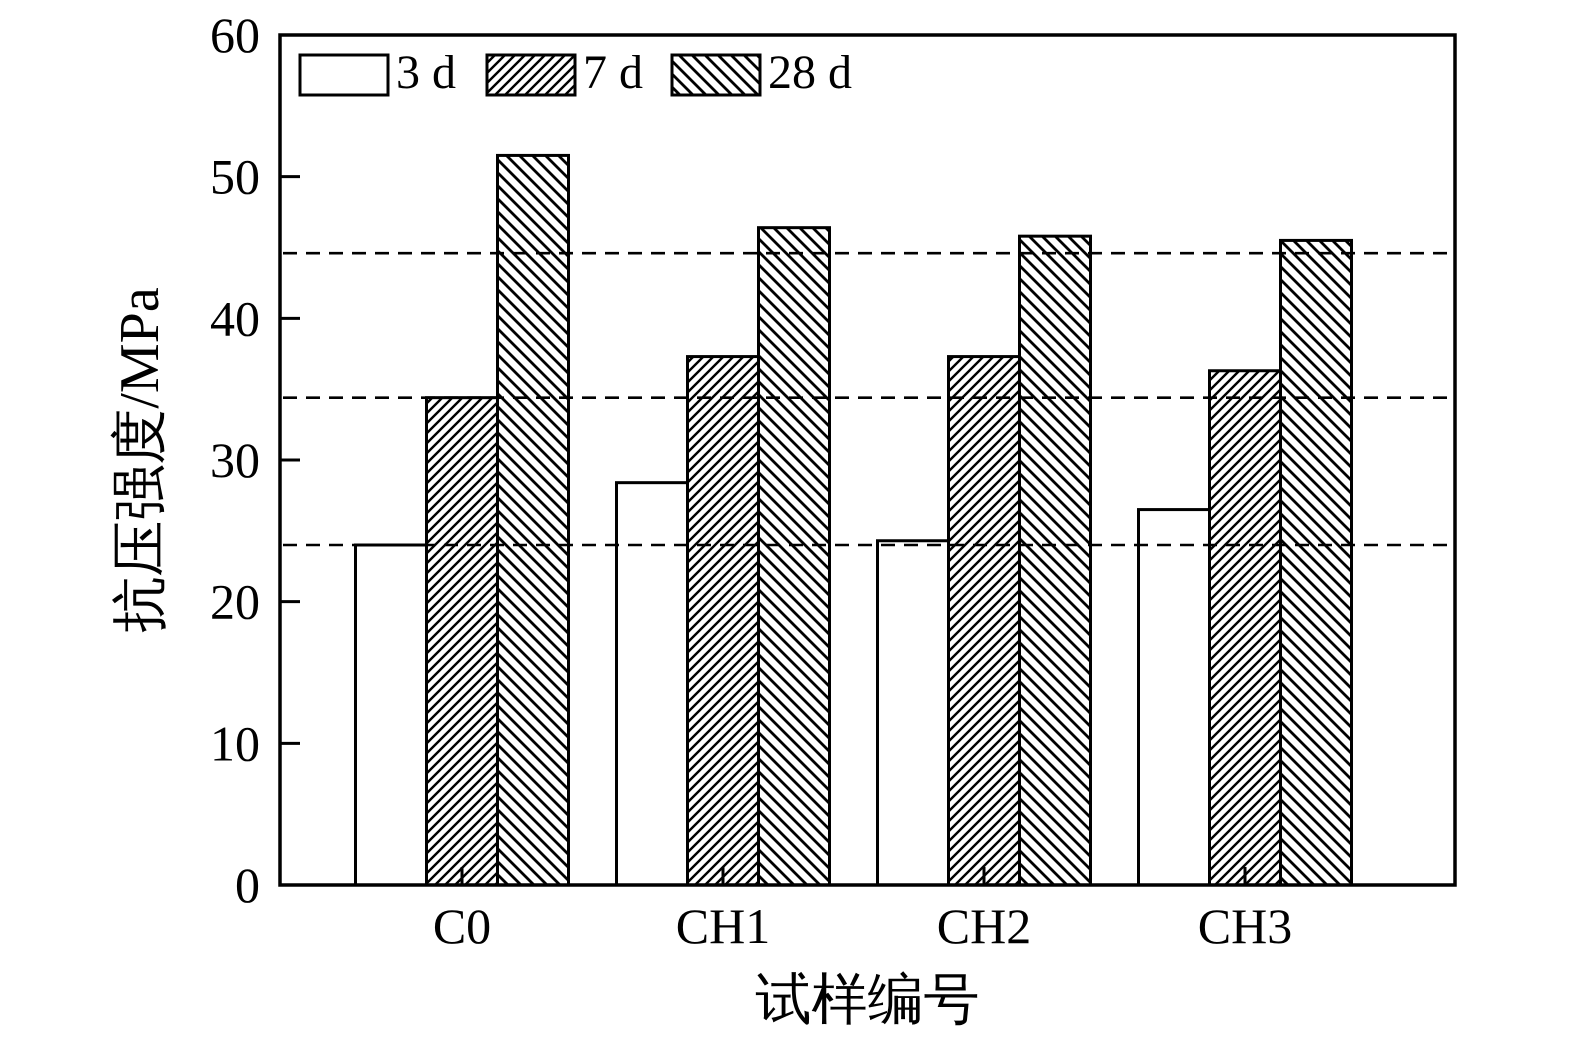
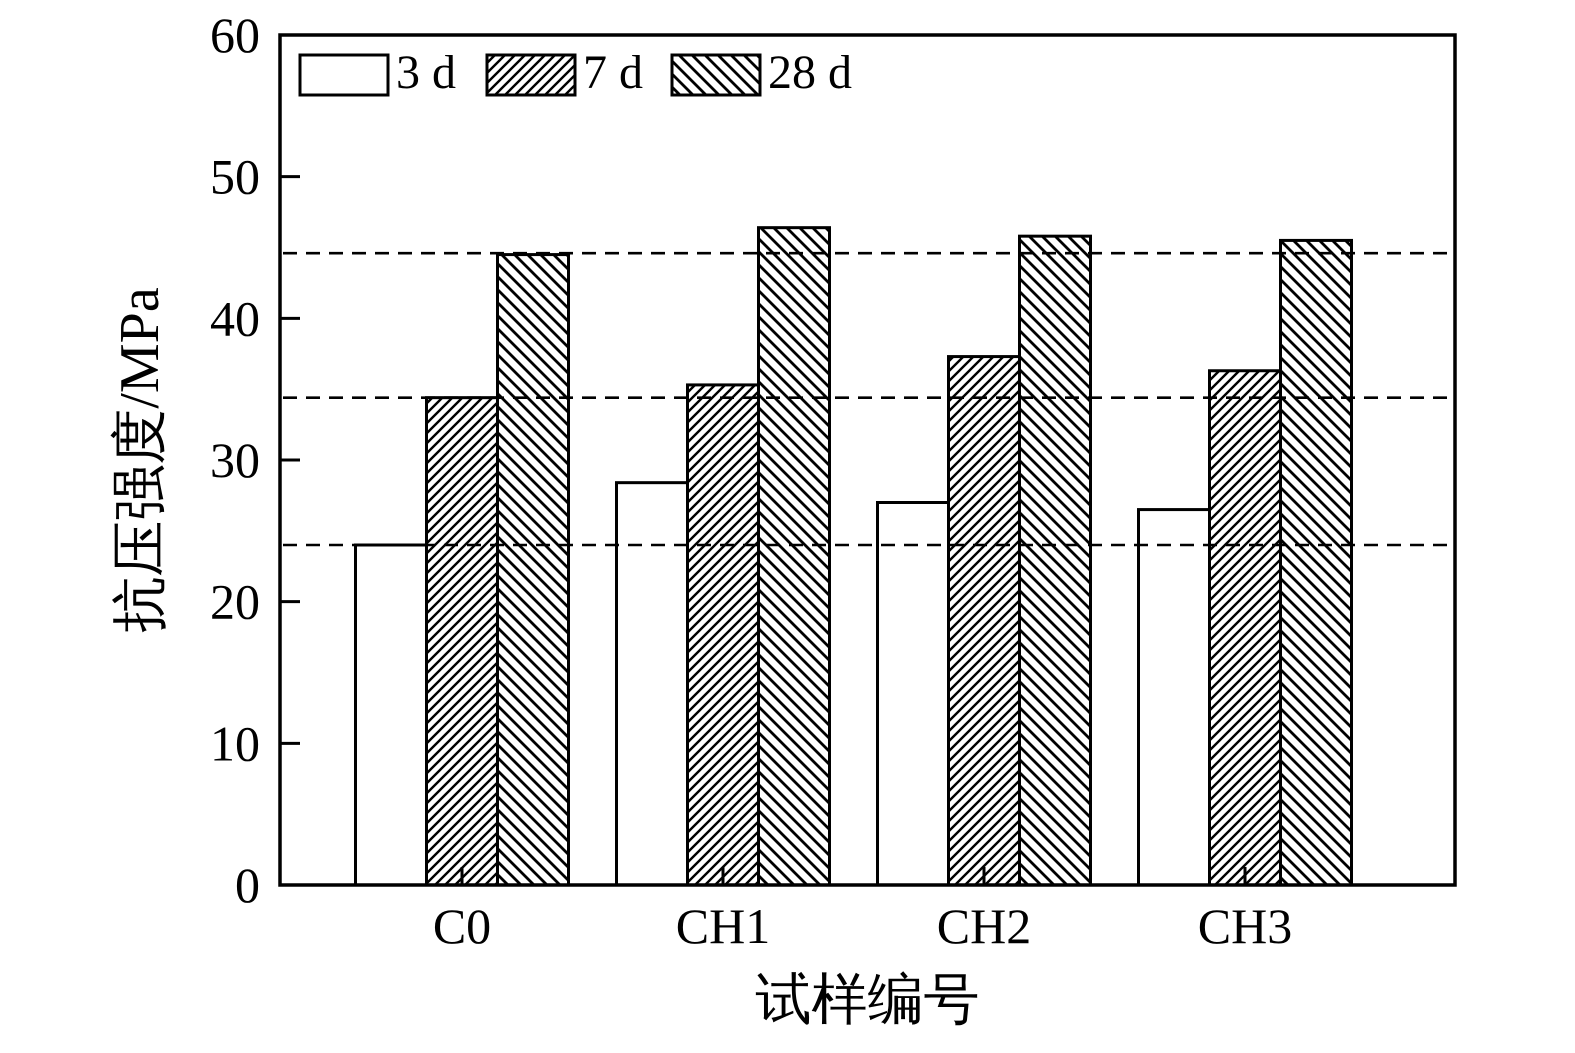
28 d/C0: 51.5 -> 44.5
7 d/CH1: 37.3 -> 35.3
3 d/CH2: 24.3 -> 27.0
